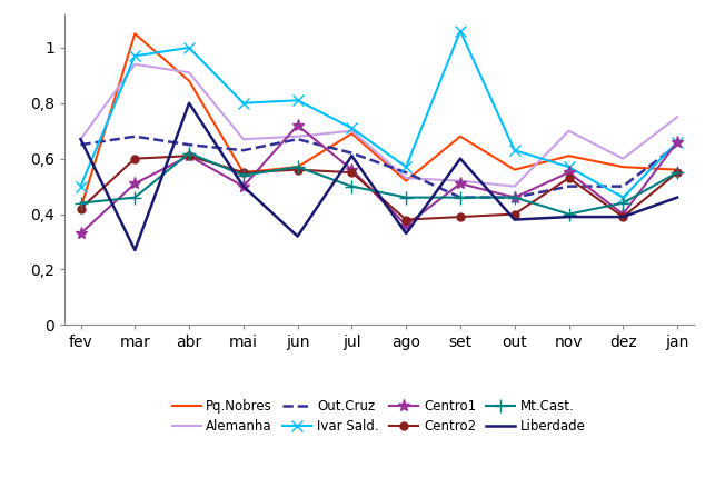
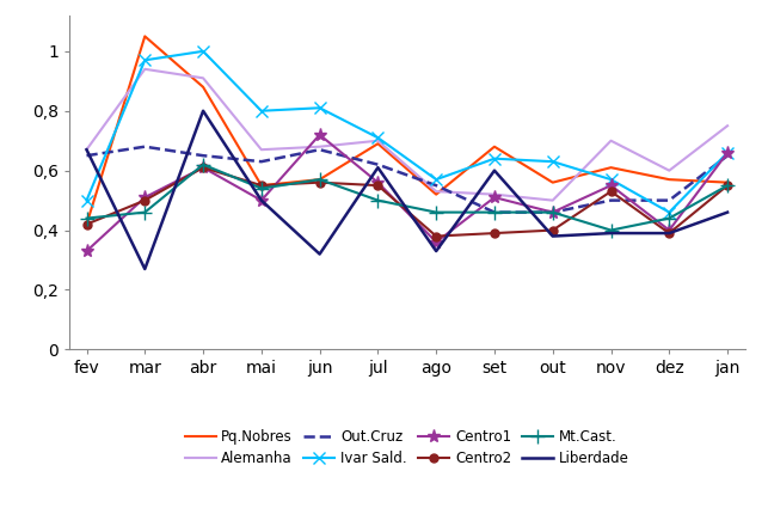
Centro2/mar: 0,60 -> 0,50
Ivar Sald./set: 1,06 -> 0,64
